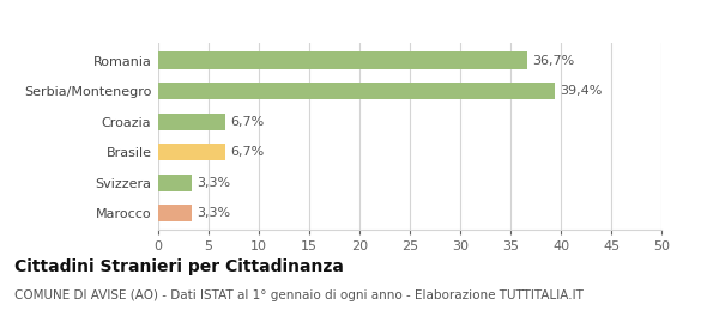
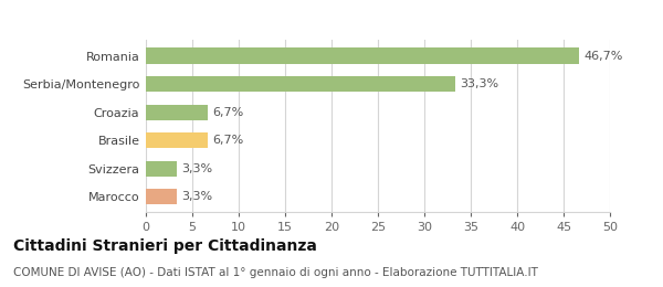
Romania: 36,7% -> 46,7%
Serbia/Montenegro: 39,4% -> 33,3%
